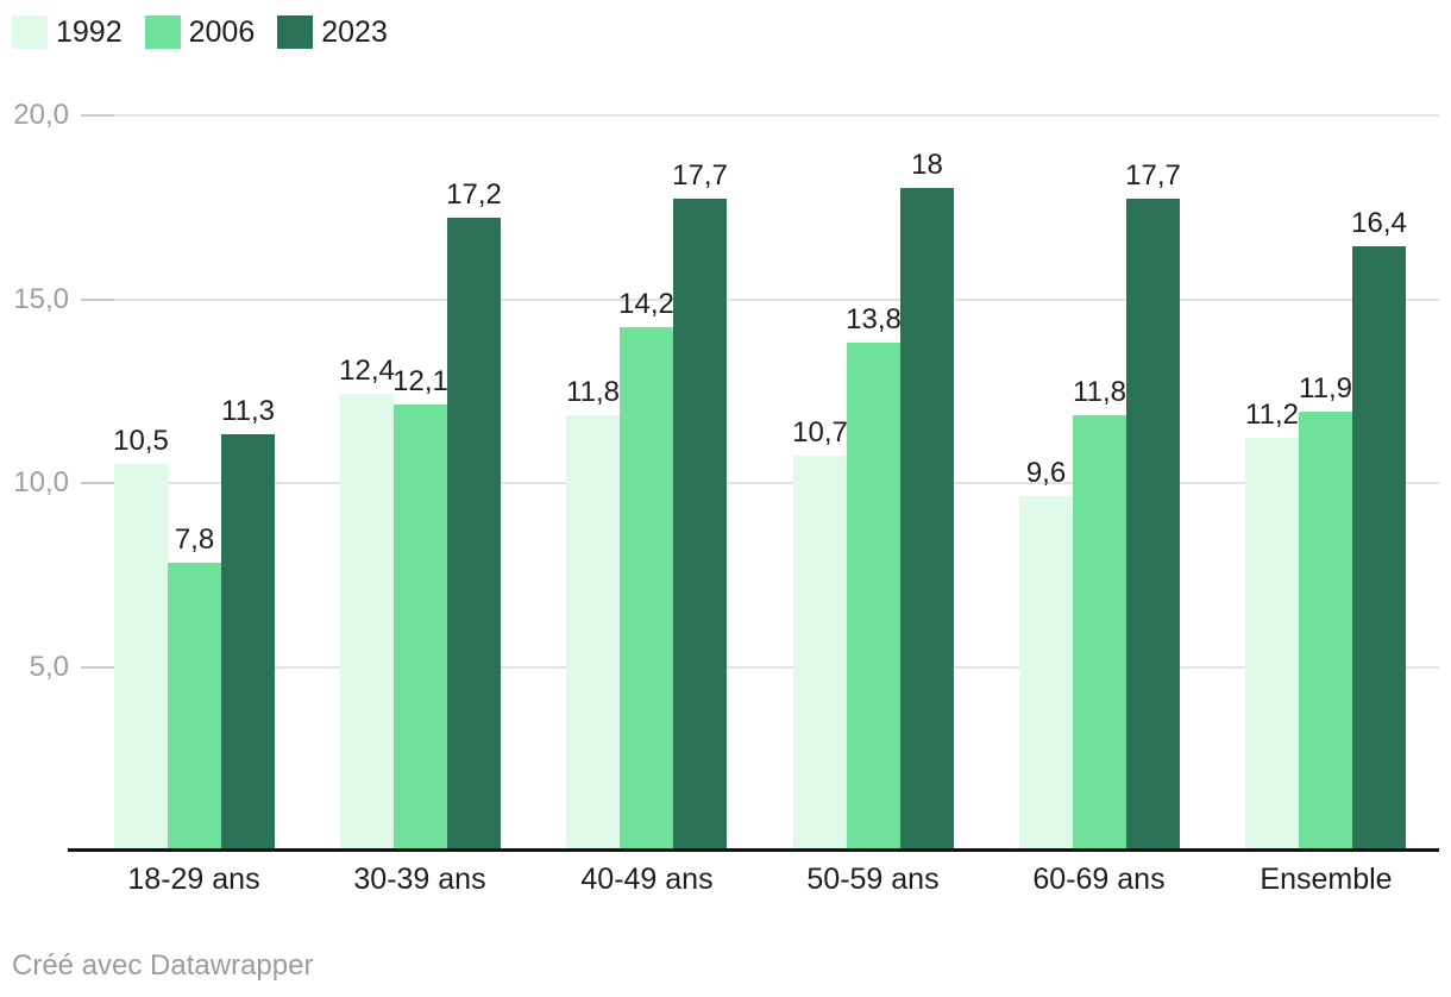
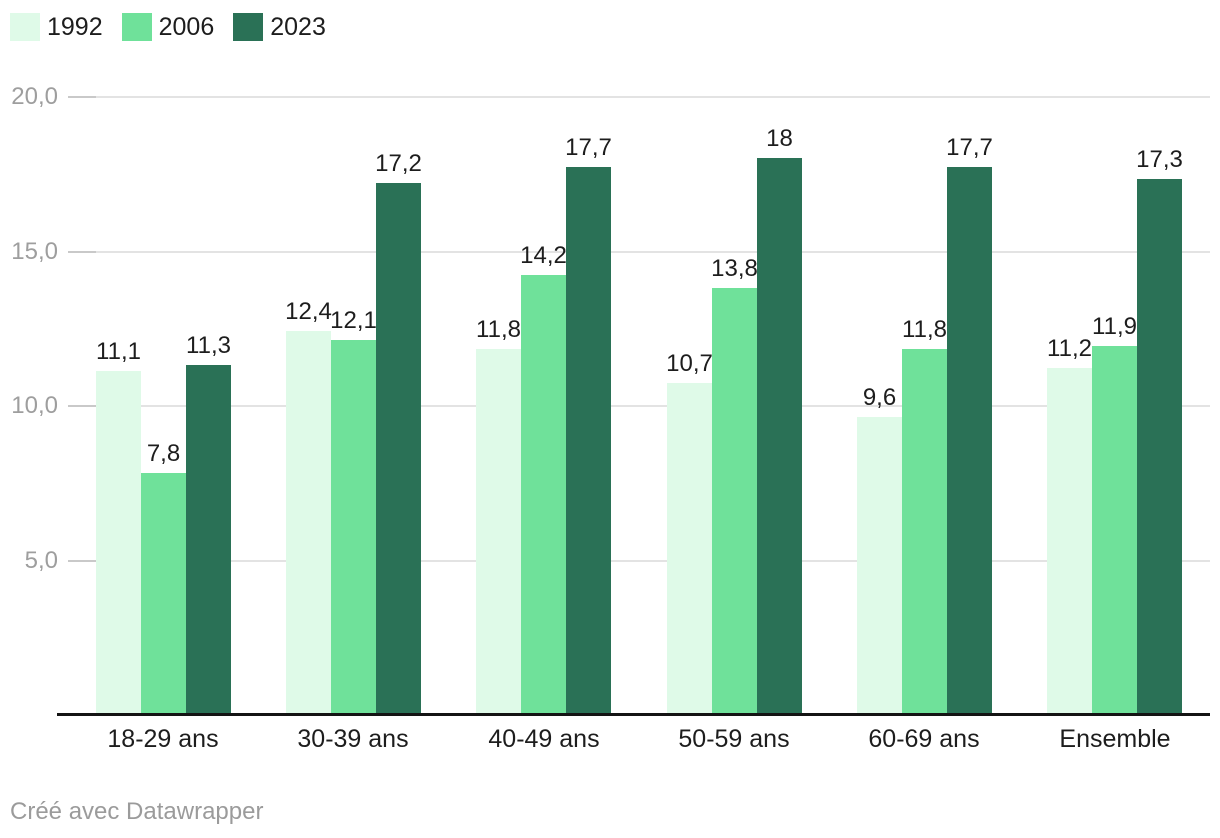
1992/18-29 ans: 10,5 -> 11,1
2023/Ensemble: 16,4 -> 17,3
